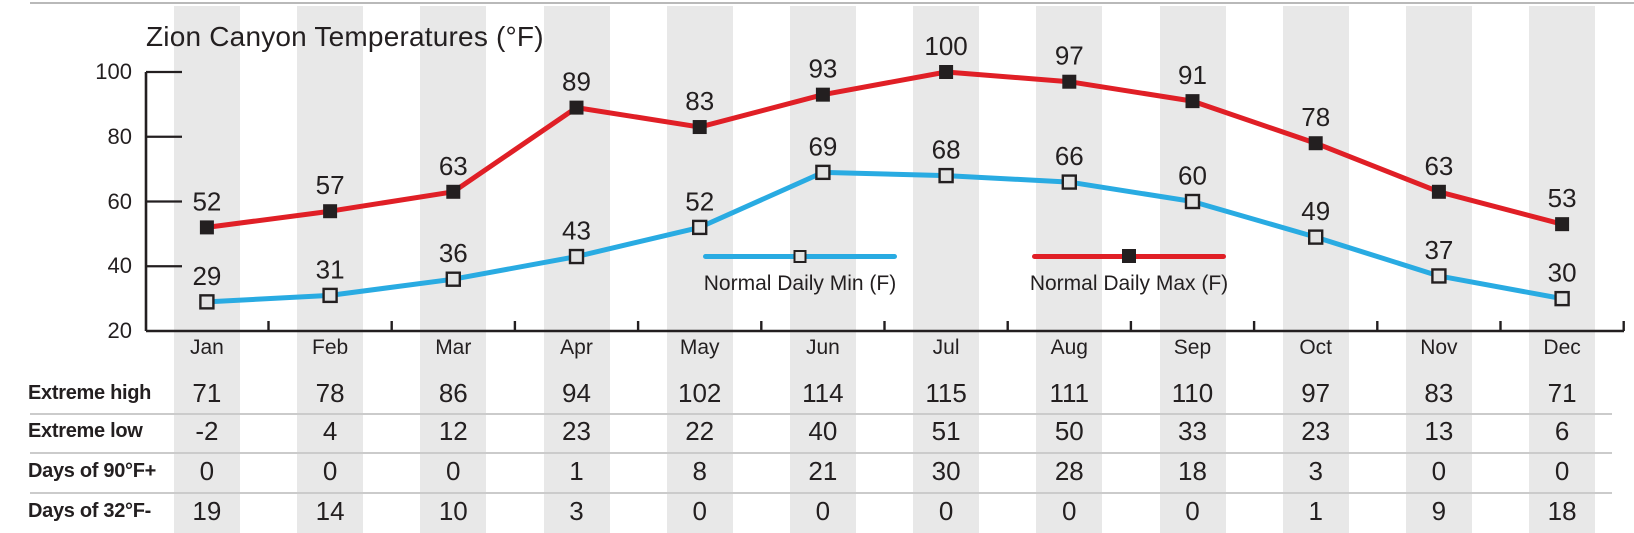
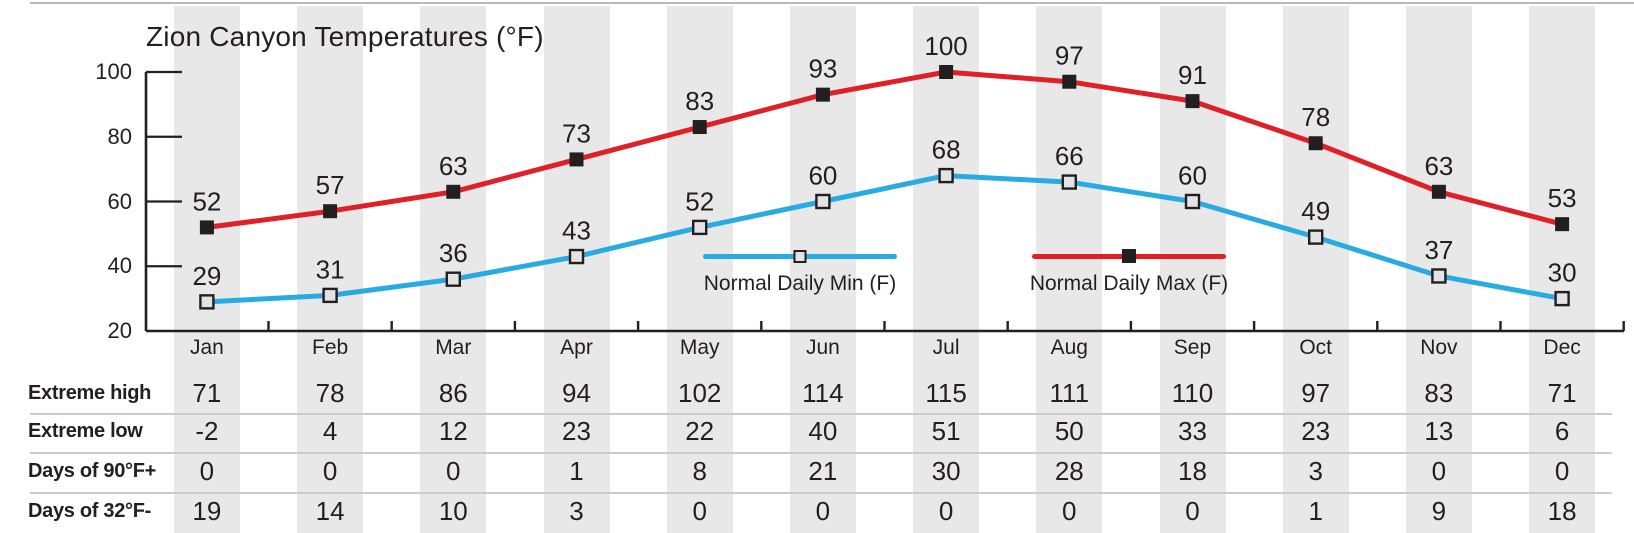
Normal Daily Max (F)/Apr: 89 -> 73
Normal Daily Min (F)/Jun: 69 -> 60
